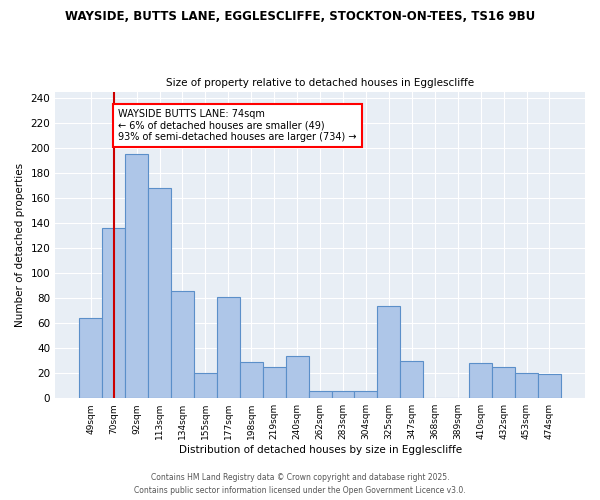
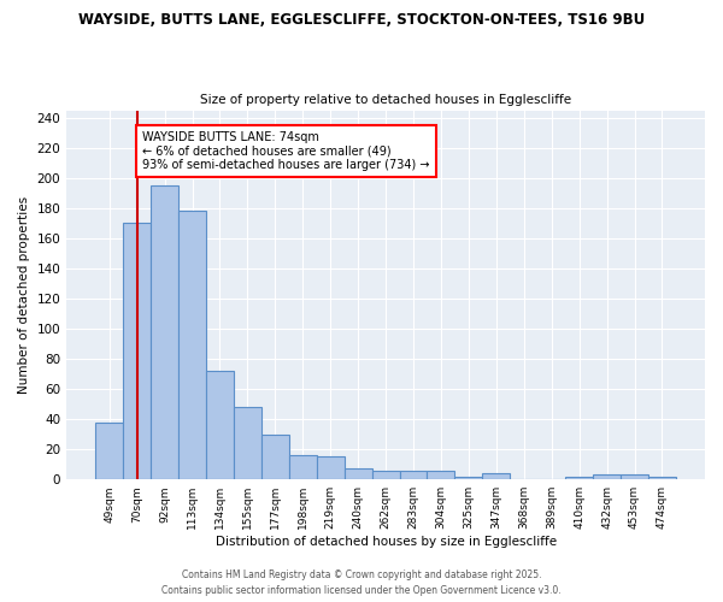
49sqm: 64 -> 38
70sqm: 136 -> 170
113sqm: 168 -> 178
134sqm: 86 -> 72
155sqm: 20 -> 48
177sqm: 81 -> 30
198sqm: 29 -> 16
219sqm: 25 -> 15
240sqm: 34 -> 7
325sqm: 74 -> 2
347sqm: 30 -> 4
410sqm: 28 -> 2
432sqm: 25 -> 3
453sqm: 20 -> 3
474sqm: 19 -> 2
